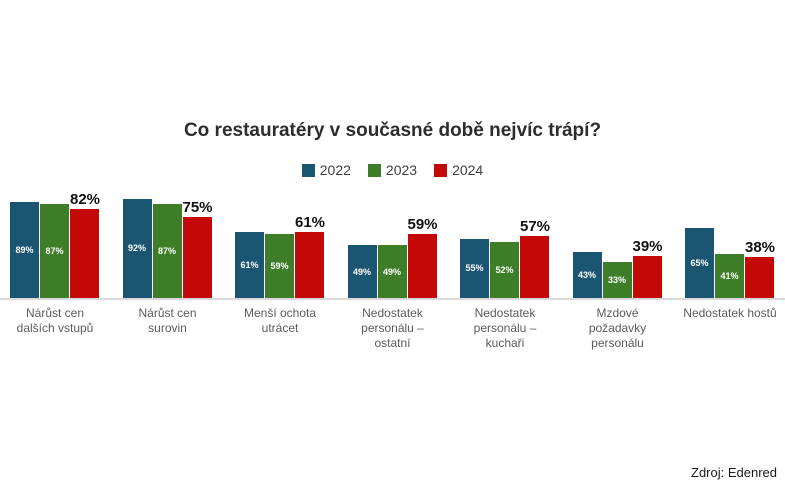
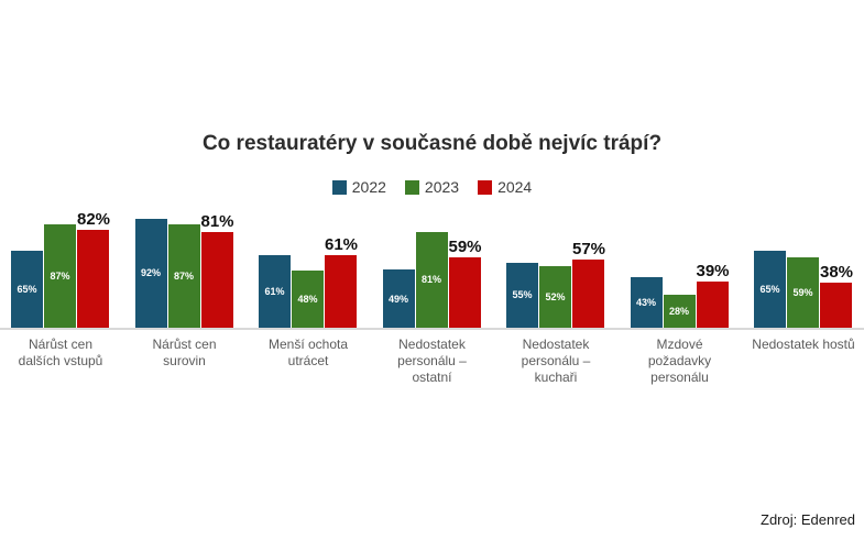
2022/Nárůst cen dalších vstupů: 89% -> 65%
2024/Nárůst cen surovin: 75% -> 81%
2023/Menší ochota utrácet: 59% -> 48%
2023/Nedostatek personálu – ostatní: 49% -> 81%
2023/Mzdové požadavky personálu: 33% -> 28%
2023/Nedostatek hostů: 41% -> 59%
